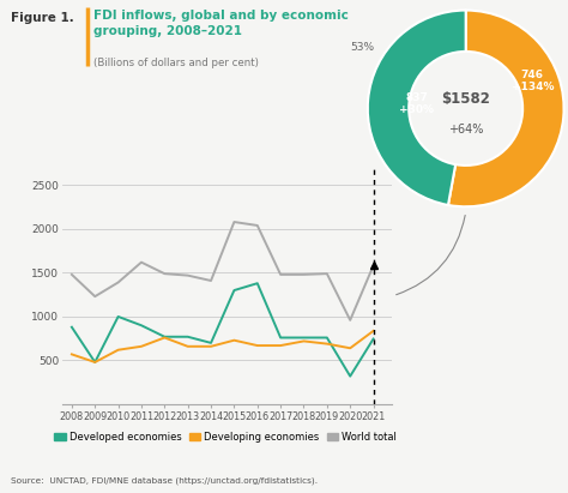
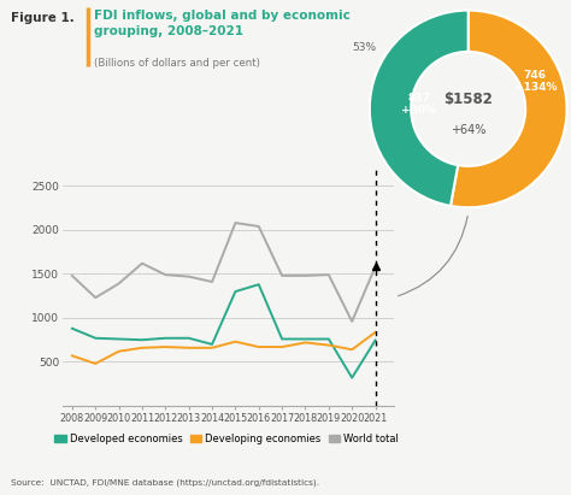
Developed economies/2009: 480 -> 770
Developed economies/2010: 1000 -> 760
Developed economies/2011: 900 -> 750
Developing economies/2012: 760 -> 670
